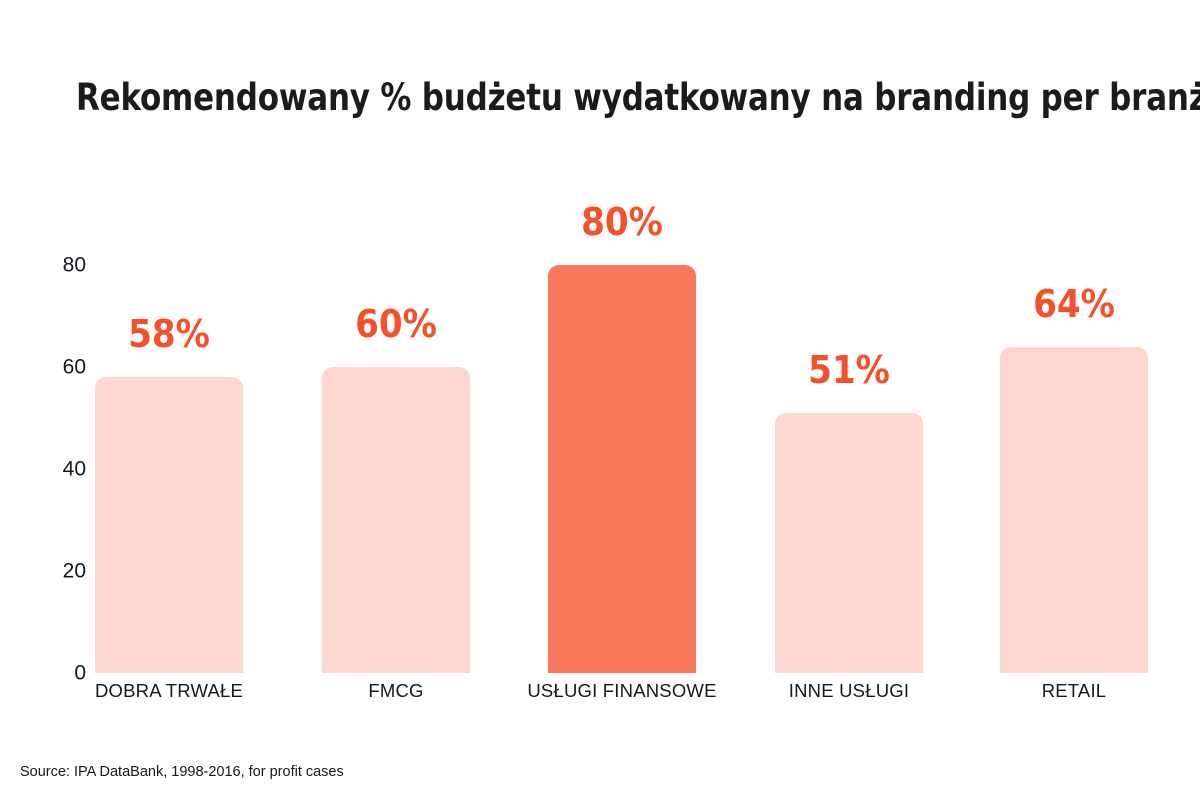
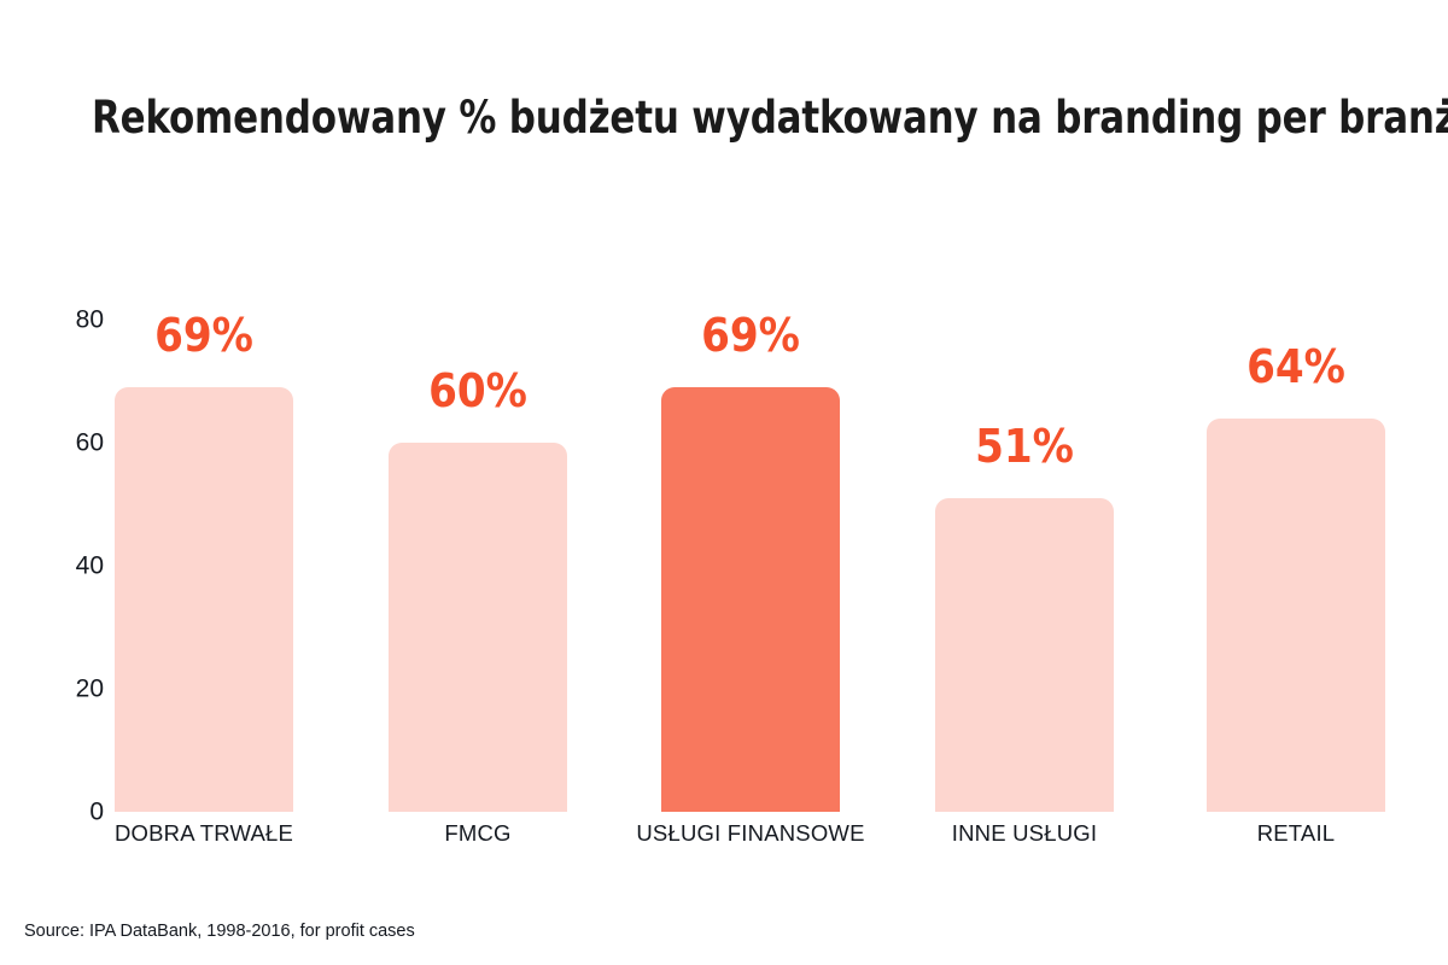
DOBRA TRWAŁE: 58% -> 69%
USŁUGI FINANSOWE: 80% -> 69%
